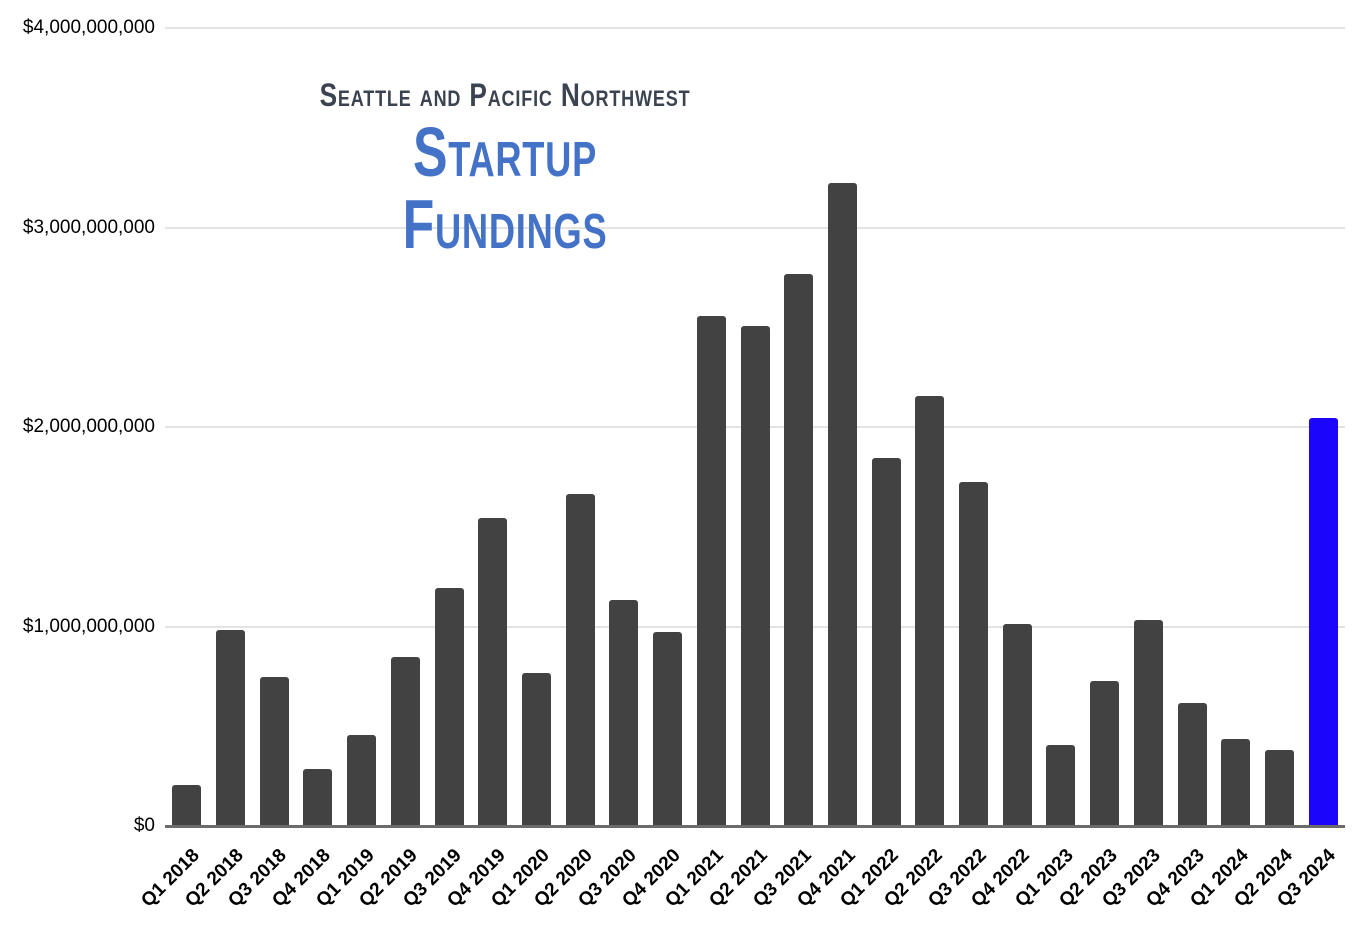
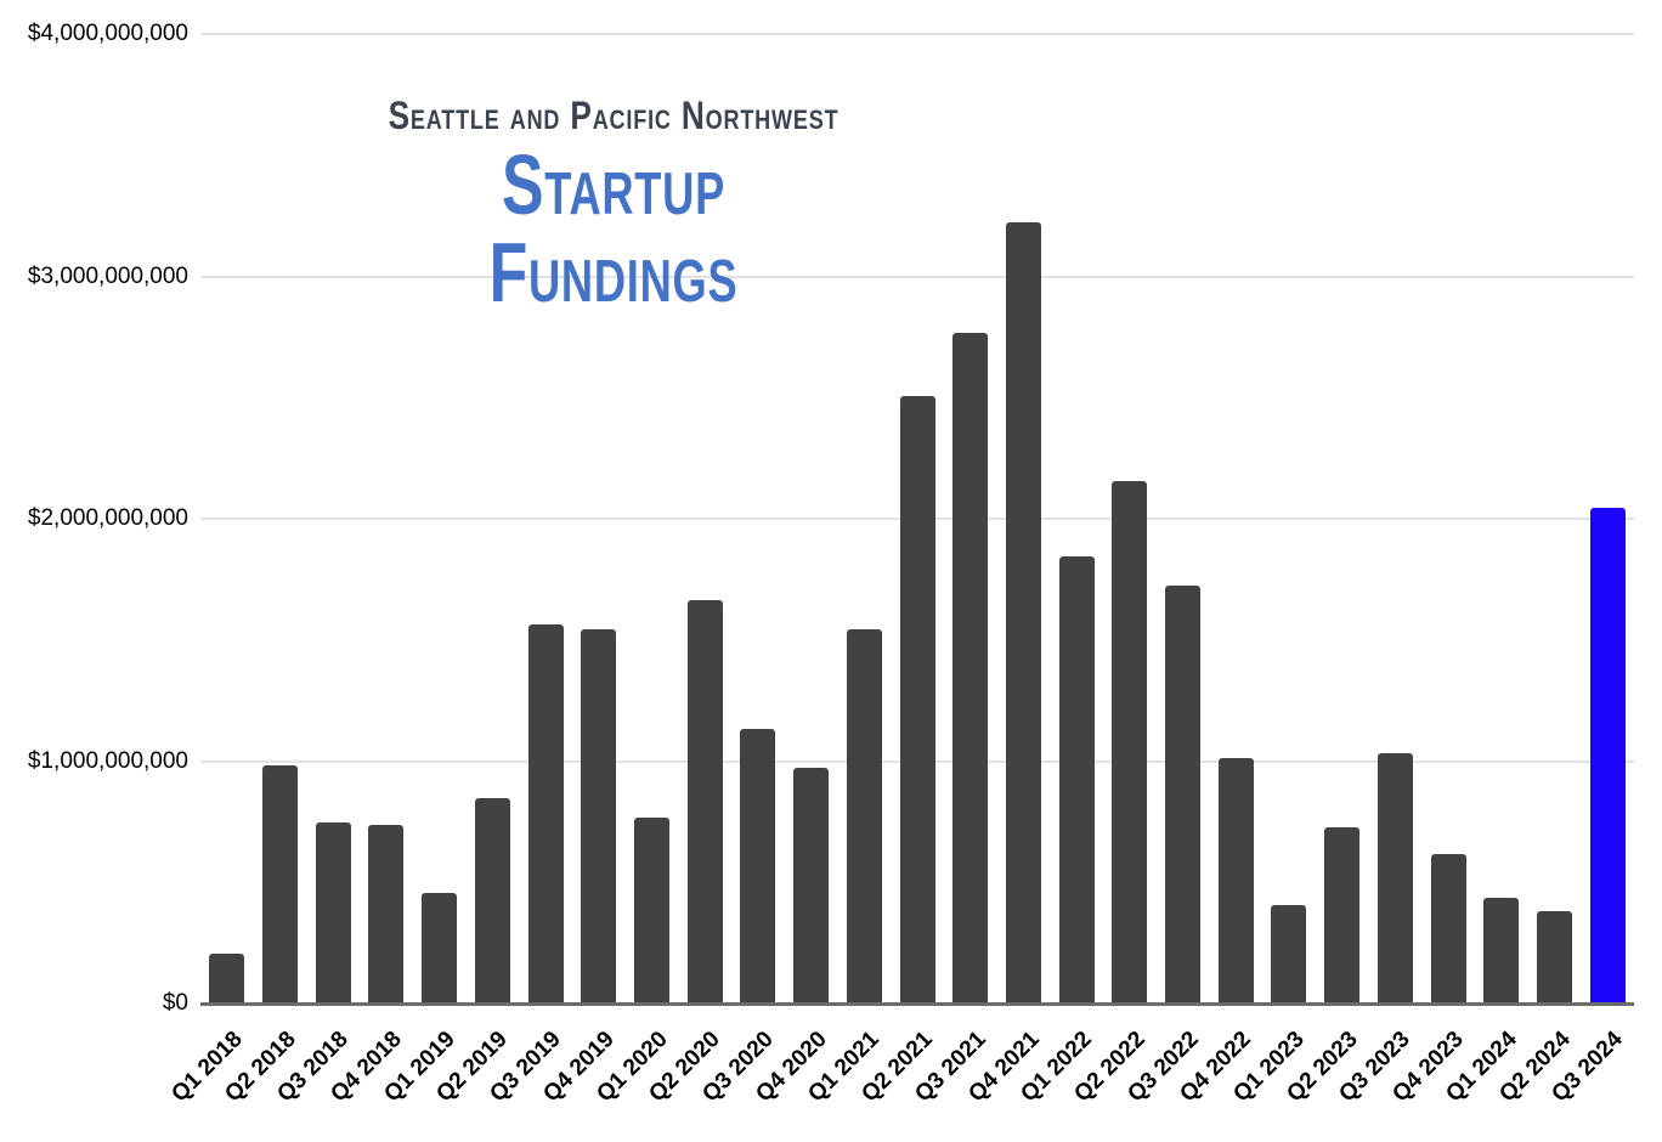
Q4 2018: $280000000 -> $730000000
Q3 2019: $1190000000 -> $1560000000
Q1 2021: $2550000000 -> $1540000000
